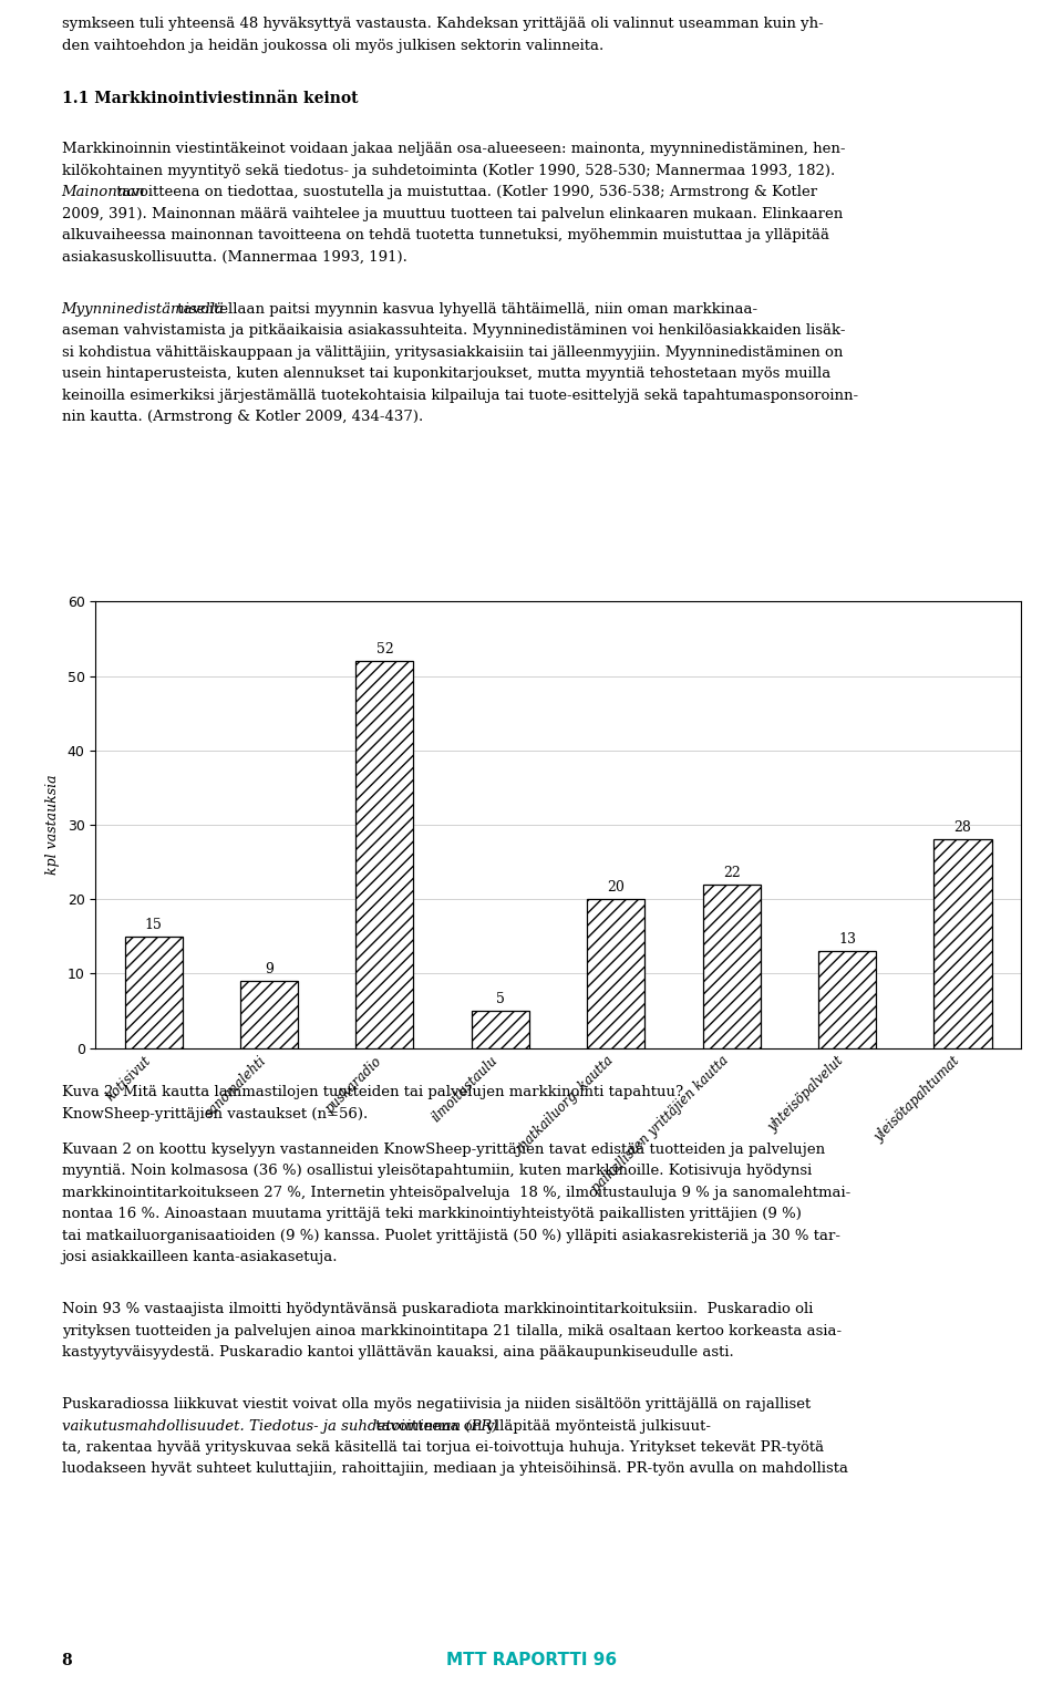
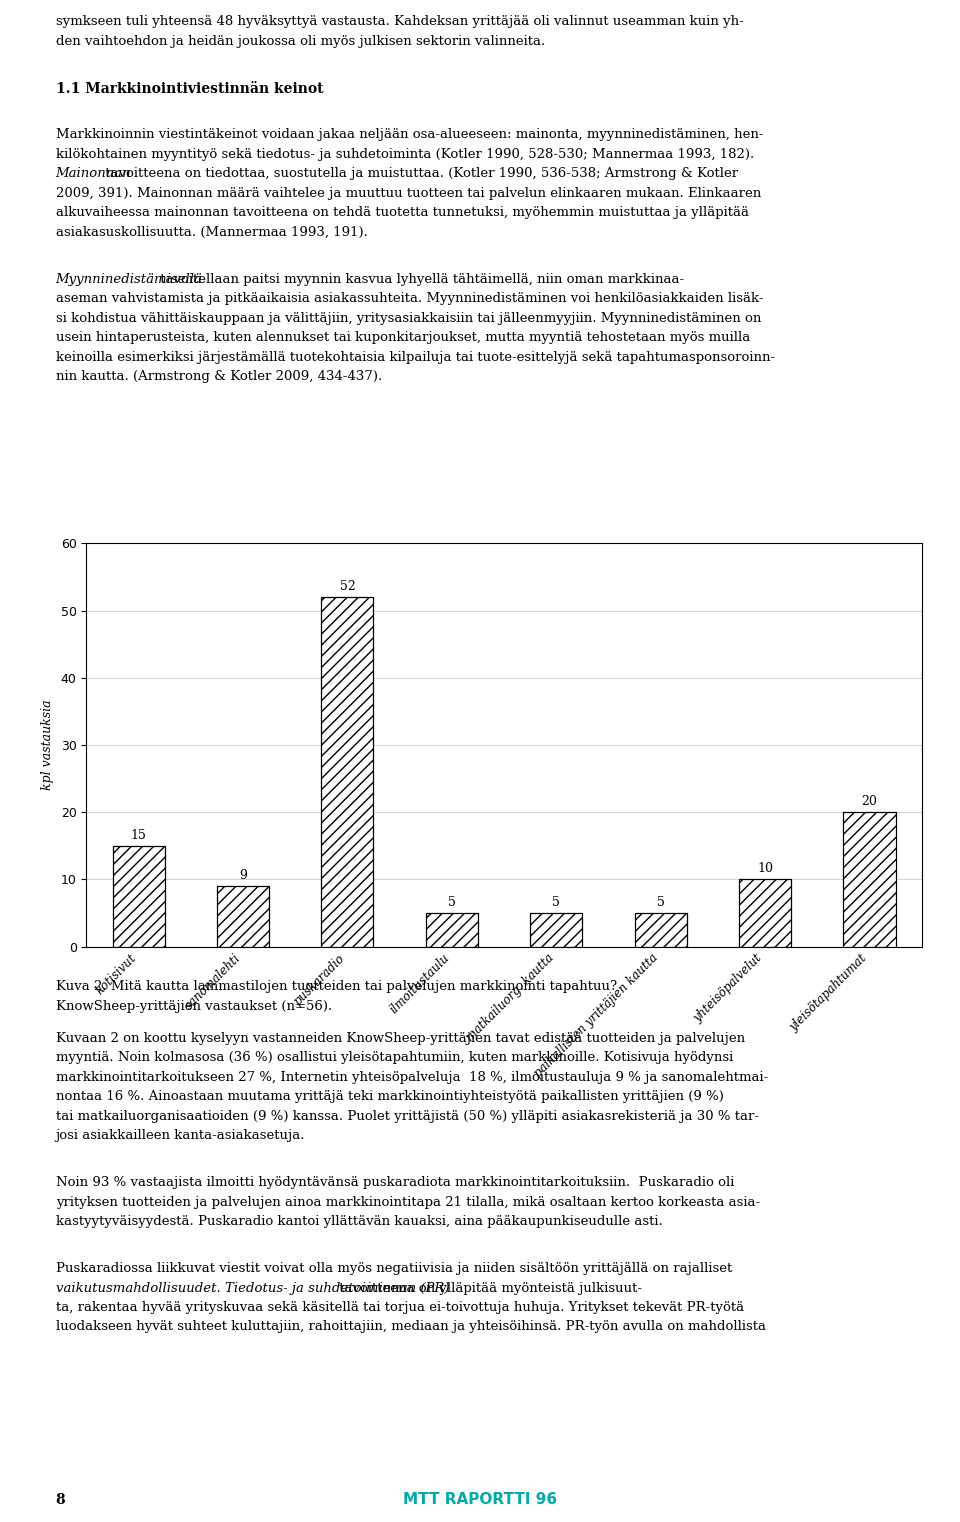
matkailuorg. kautta: 20 -> 5
paikallisten yrittäjien kautta: 22 -> 5
yhteisöpalvelut: 13 -> 10
yleisötapahtumat: 28 -> 20
